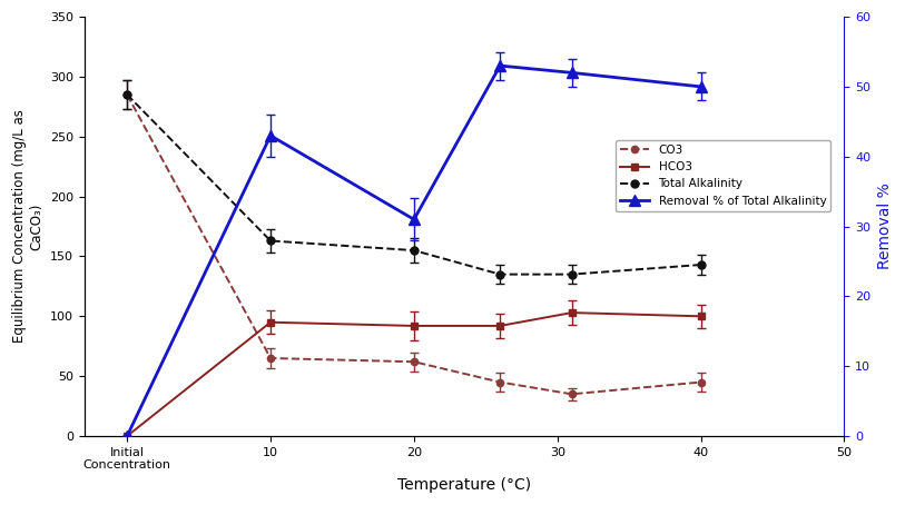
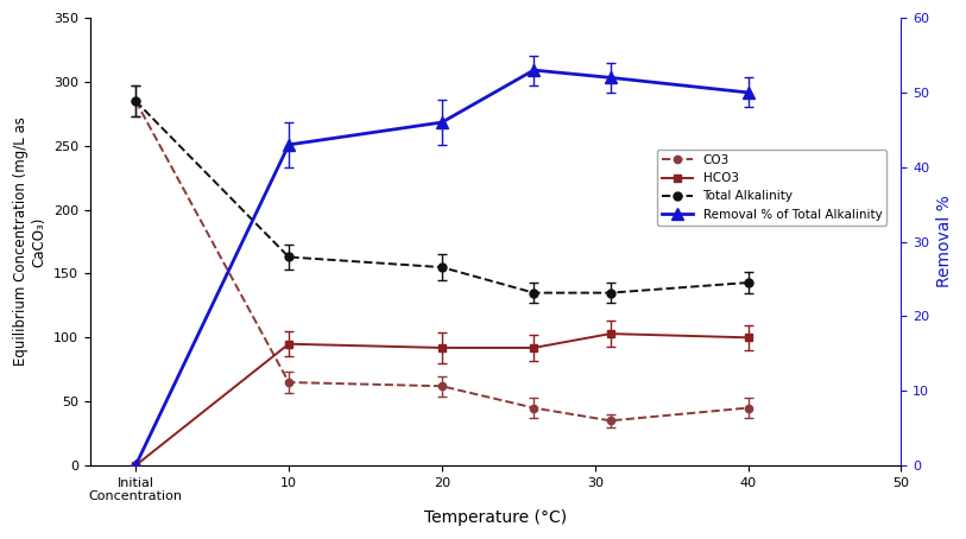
Removal % of Total Alkalinity/20: 31 -> 46
